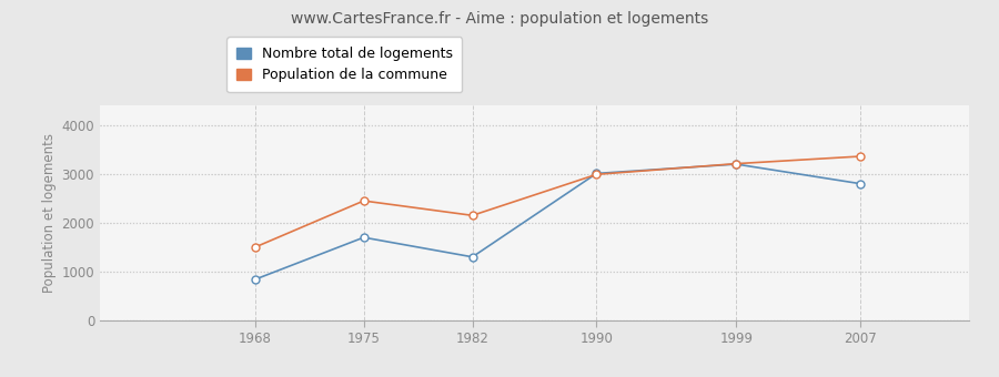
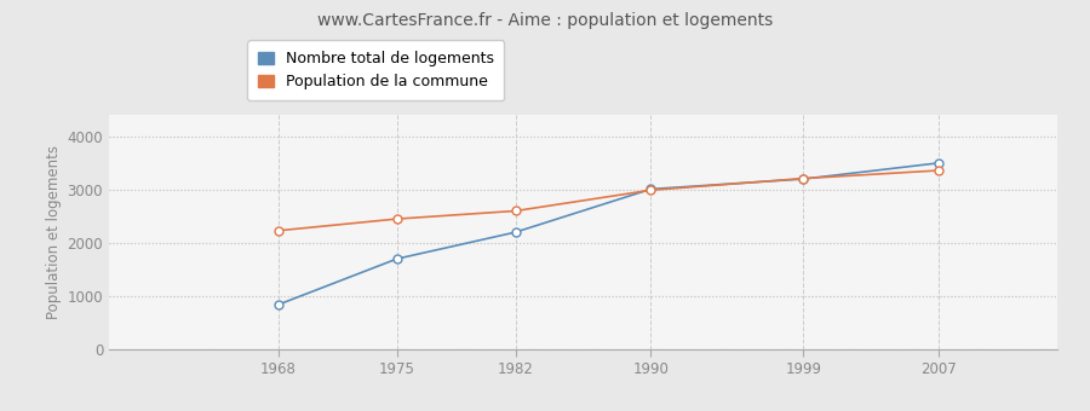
Population de la commune/1968: 1500 -> 2230
Nombre total de logements/1982: 1300 -> 2200
Population de la commune/1982: 2150 -> 2600
Nombre total de logements/2007: 2800 -> 3500
